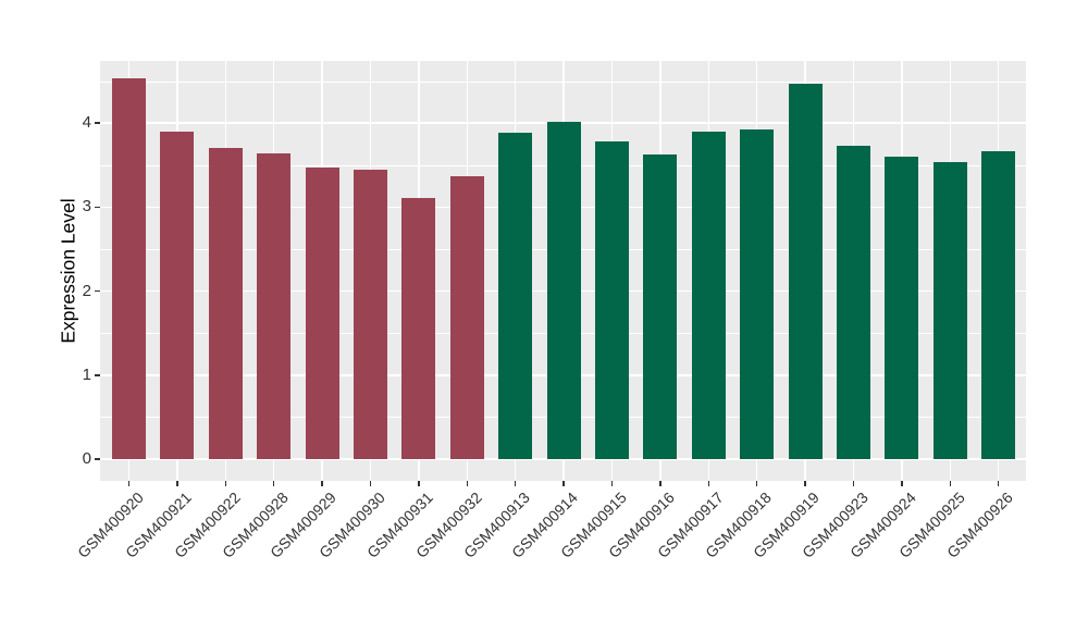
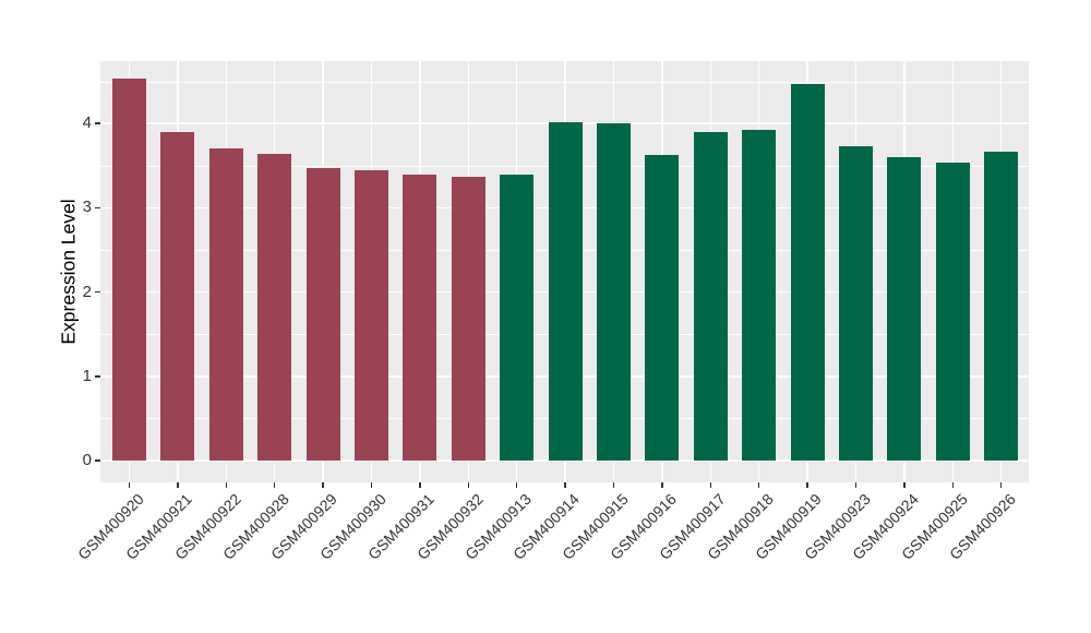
GSM400931: 3.1 -> 3.4
GSM400913: 3.9 -> 3.4
GSM400915: 3.8 -> 4.0
